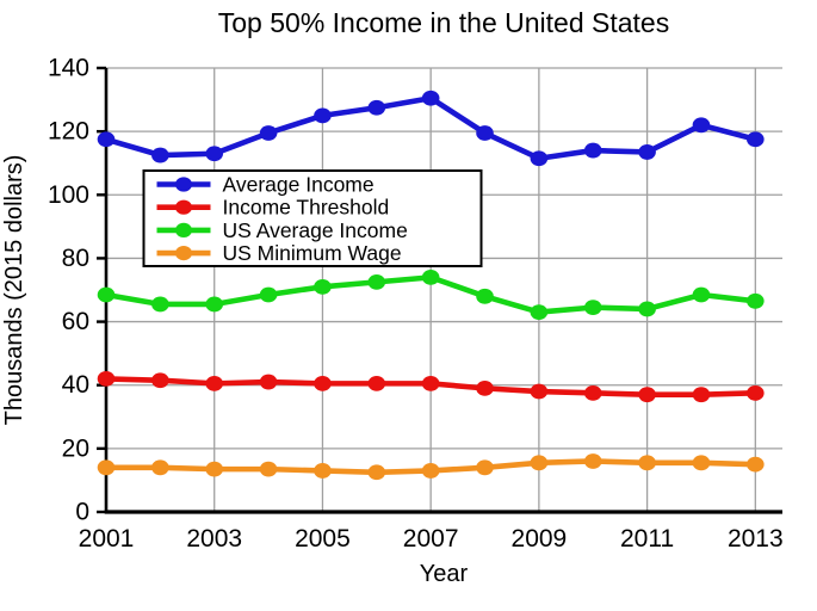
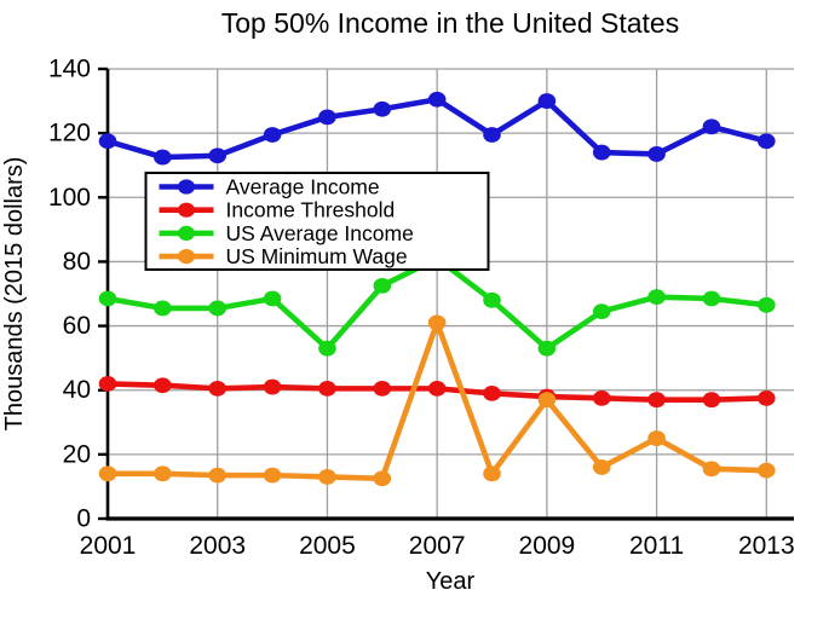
US Average Income/2005: 71 -> 53
US Average Income/2007: 74 -> 81
US Minimum Wage/2007: 13 -> 61
Average Income/2009: 112 -> 130
US Average Income/2009: 63 -> 53
US Minimum Wage/2009: 16 -> 37
US Average Income/2011: 64 -> 69
US Minimum Wage/2011: 16 -> 25
